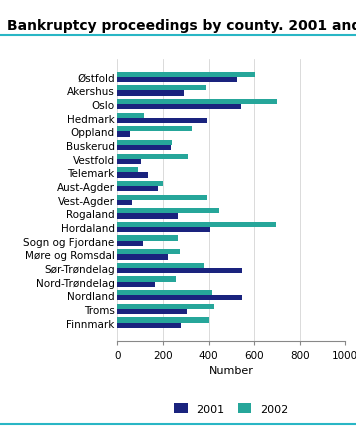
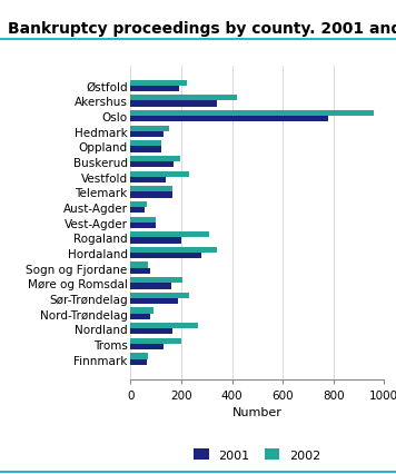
2002/Østfold: 605 -> 220
2001/Østfold: 525 -> 190
2002/Akershus: 390 -> 420
2001/Akershus: 290 -> 340
2002/Oslo: 700 -> 960
2001/Oslo: 540 -> 780
2002/Hedmark: 115 -> 150
2001/Hedmark: 395 -> 130
2002/Oppland: 325 -> 120
2001/Oppland: 55 -> 120
2002/Buskerud: 240 -> 195
2001/Buskerud: 235 -> 170
2002/Vestfold: 310 -> 230
2001/Vestfold: 105 -> 140
2002/Telemark: 90 -> 165
2001/Telemark: 135 -> 165
2002/Aust-Agder: 200 -> 65
2001/Aust-Agder: 180 -> 55
2002/Vest-Agder: 395 -> 100
2001/Vest-Agder: 65 -> 100
2002/Rogaland: 445 -> 310
2001/Rogaland: 265 -> 200
2002/Hordaland: 695 -> 340
2001/Hordaland: 405 -> 280
2002/Sogn og Fjordane: 265 -> 70
2001/Sogn og Fjordane: 110 -> 75
2002/Møre og Romsdal: 275 -> 205
2001/Møre og Romsdal: 220 -> 160
2002/Sør-Trøndelag: 380 -> 230
2001/Sør-Trøndelag: 545 -> 185
2002/Nord-Trøndelag: 255 -> 90
2001/Nord-Trøndelag: 165 -> 75
2002/Nordland: 415 -> 265
2001/Nordland: 545 -> 165
2002/Troms: 425 -> 200
2001/Troms: 305 -> 130
2002/Finnmark: 400 -> 70
2001/Finnmark: 280 -> 65
